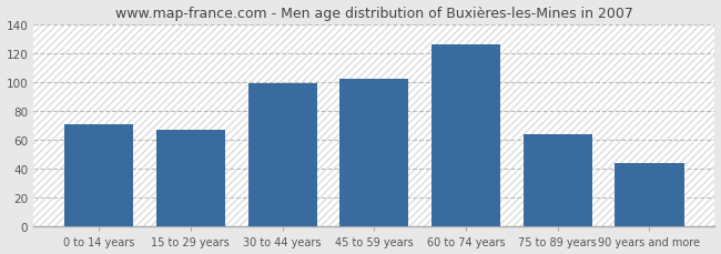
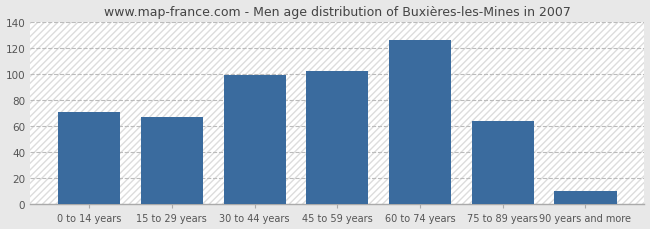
90 years and more: 44 -> 10
